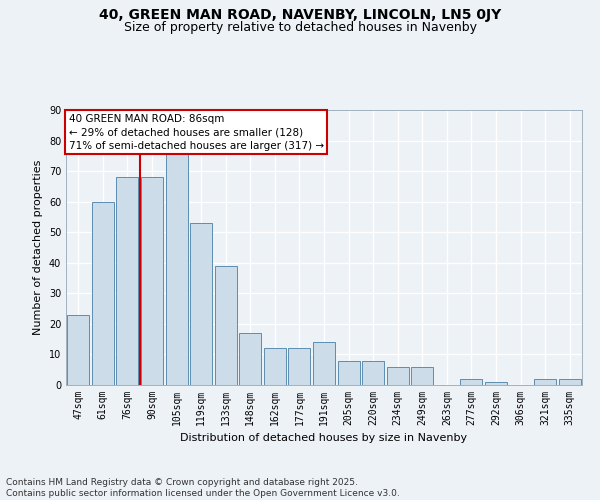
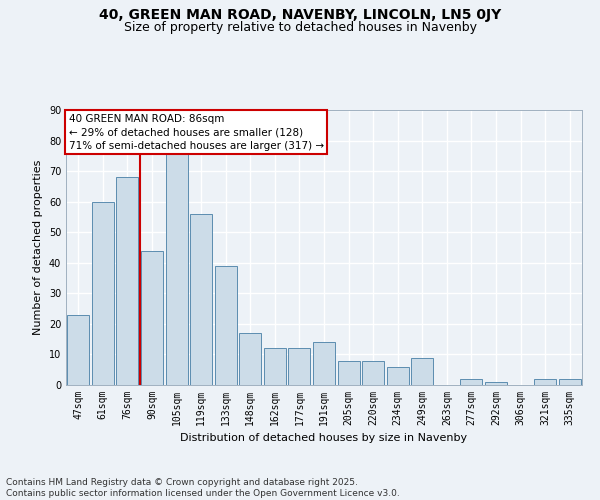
90sqm: 68 -> 44
119sqm: 53 -> 56
249sqm: 6 -> 9
